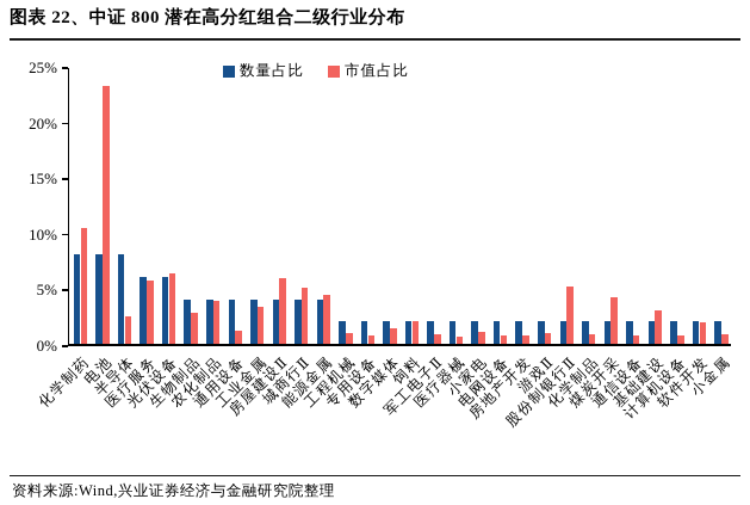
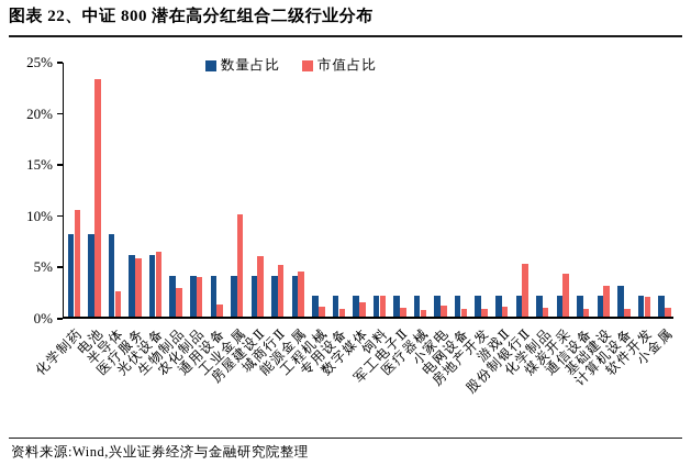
市值占比/工业金属: 3% -> 10%
数量占比/计算机设备: 2% -> 3%
